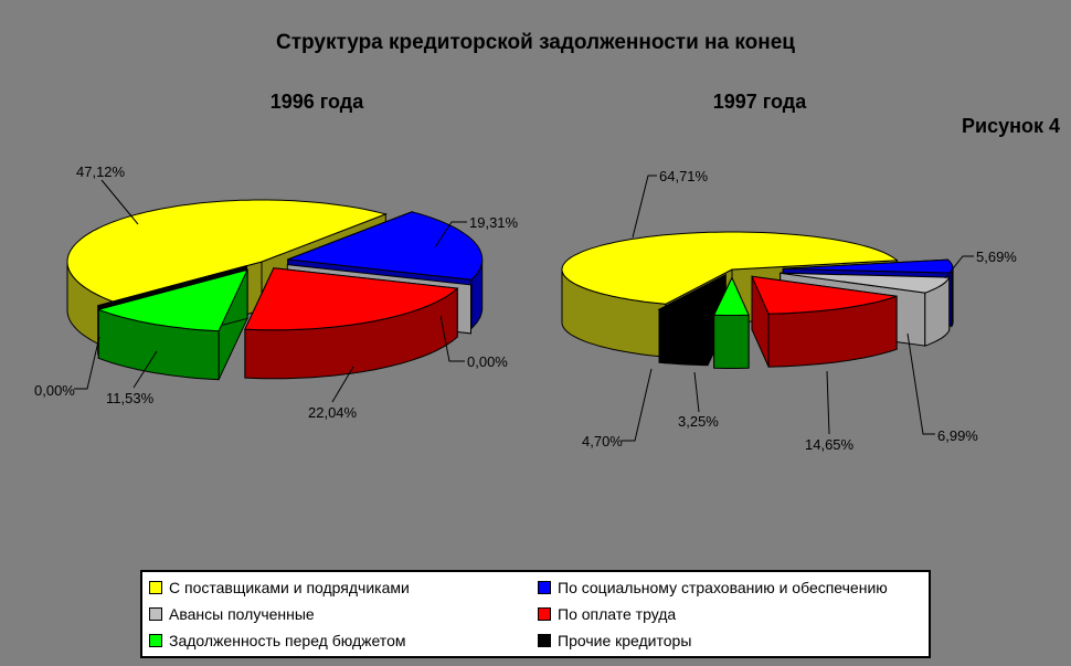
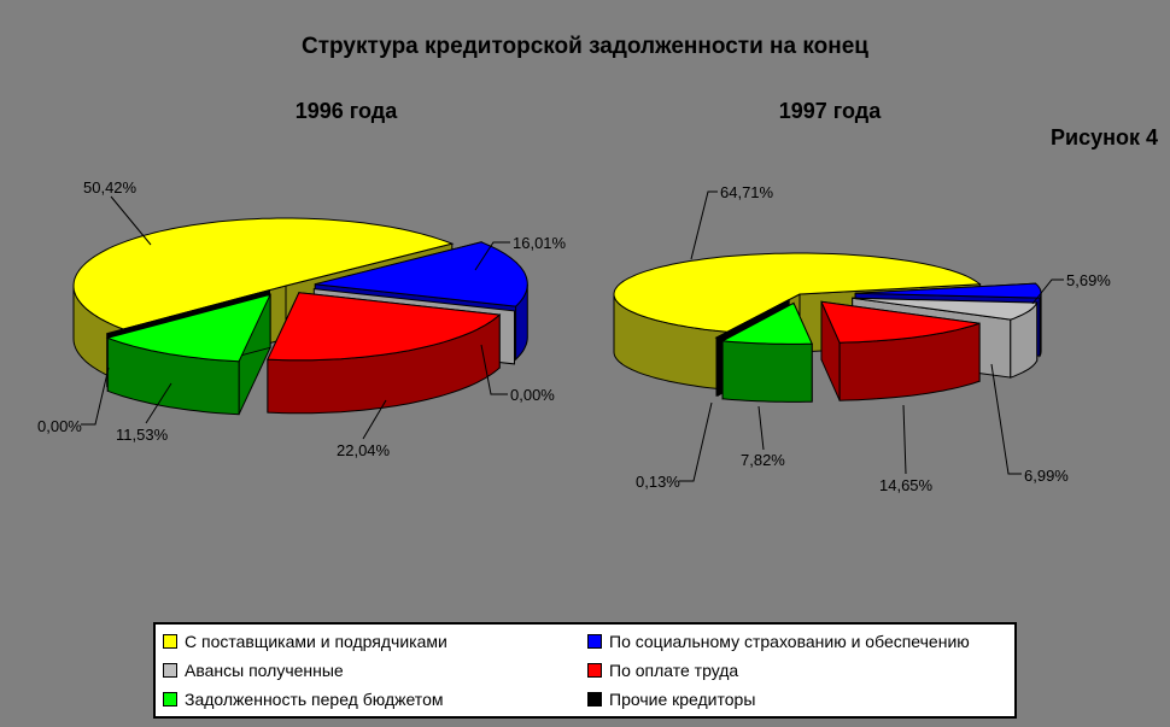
1996 года/С поставщиками и подрядчиками: 47,12% -> 50,42%
1996 года/По социальному страхованию и обеспечению: 19,31% -> 16,01%
1997 года/Задолженность перед бюджетом: 3,25% -> 7,82%
1997 года/Прочие кредиторы: 4,70% -> 0,13%
